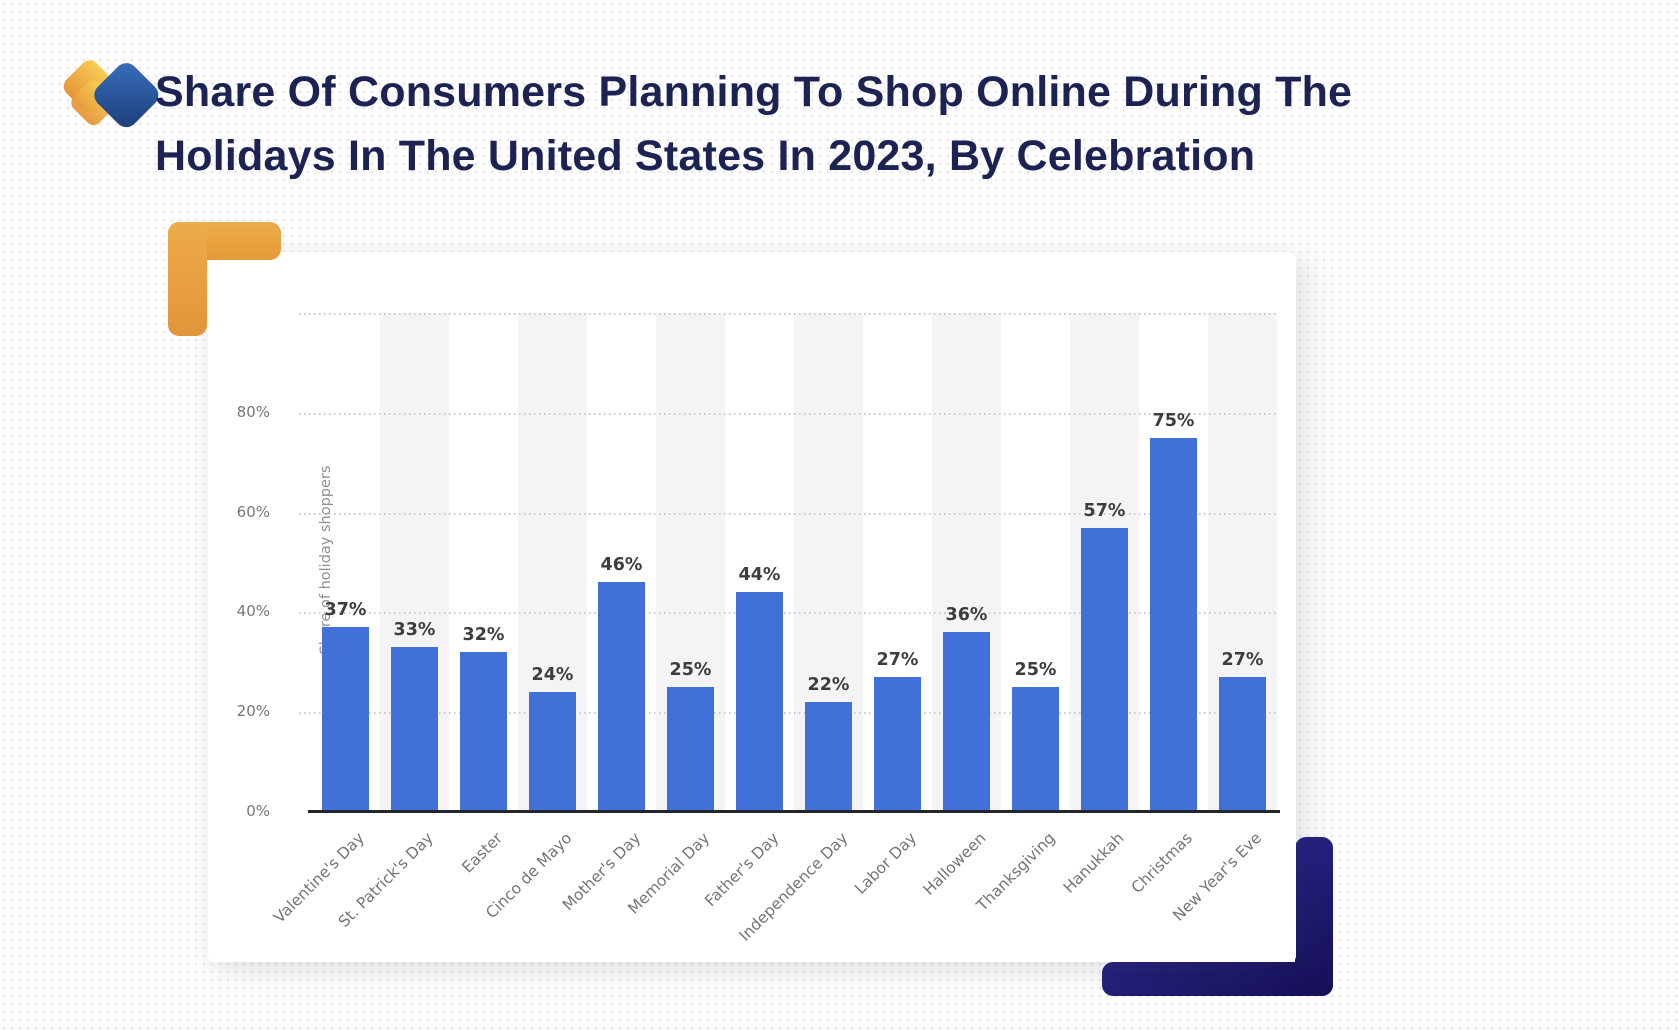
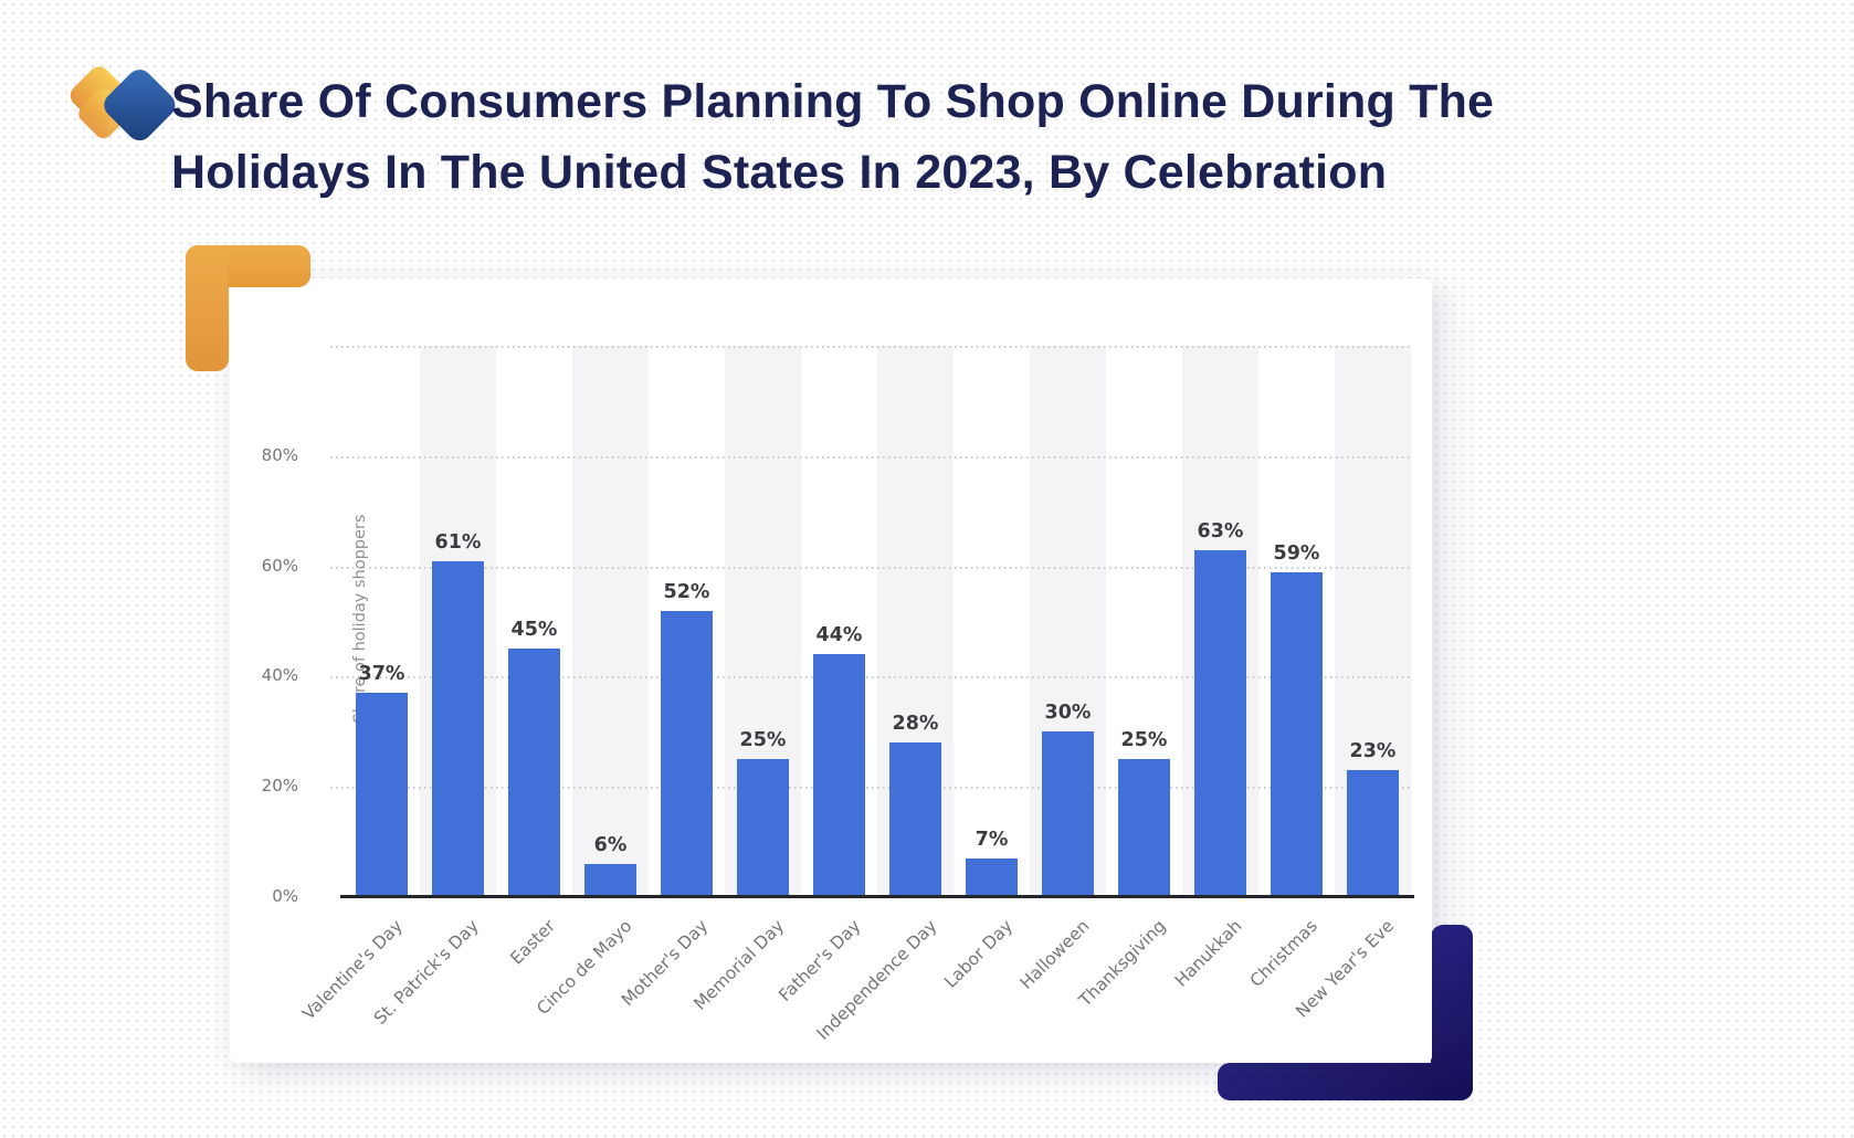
St. Patrick's Day: 33% -> 61%
Easter: 32% -> 45%
Cinco de Mayo: 24% -> 6%
Mother's Day: 46% -> 52%
Independence Day: 22% -> 28%
Labor Day: 27% -> 7%
Halloween: 36% -> 30%
Hanukkah: 57% -> 63%
Christmas: 75% -> 59%
New Year's Eve: 27% -> 23%
